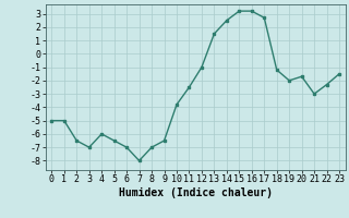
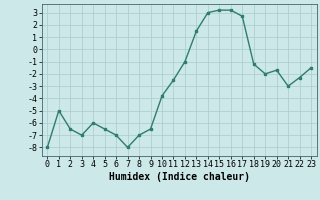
0: -5.0 -> -8.0
14: 2.5 -> 3.0
